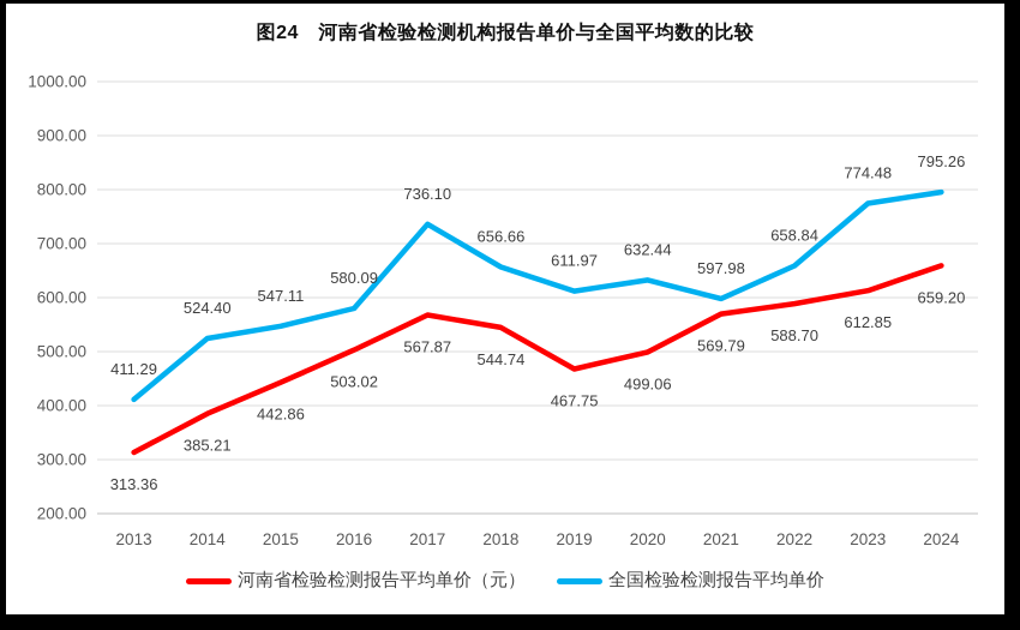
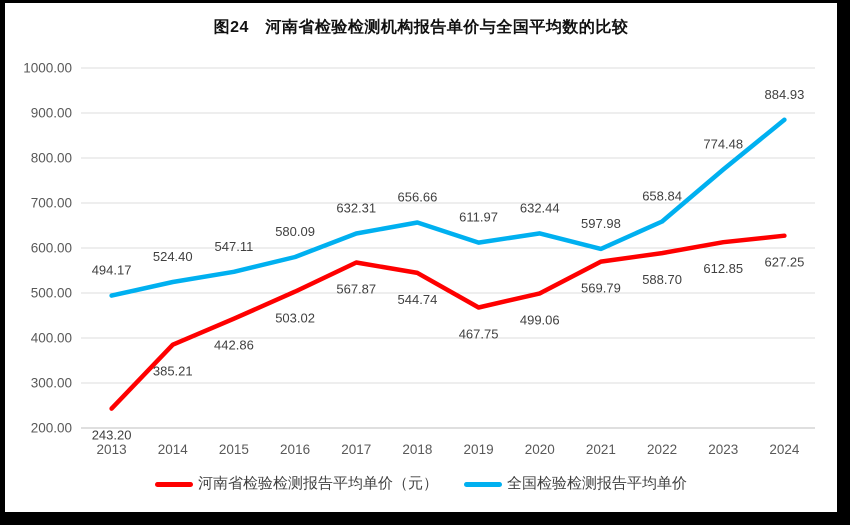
河南省检验检测报告平均单价（元）/2013: 313.36 -> 243.20
全国检验检测报告平均单价/2013: 411.29 -> 494.17
全国检验检测报告平均单价/2017: 736.10 -> 632.31
河南省检验检测报告平均单价（元）/2024: 659.20 -> 627.25
全国检验检测报告平均单价/2024: 795.26 -> 884.93
